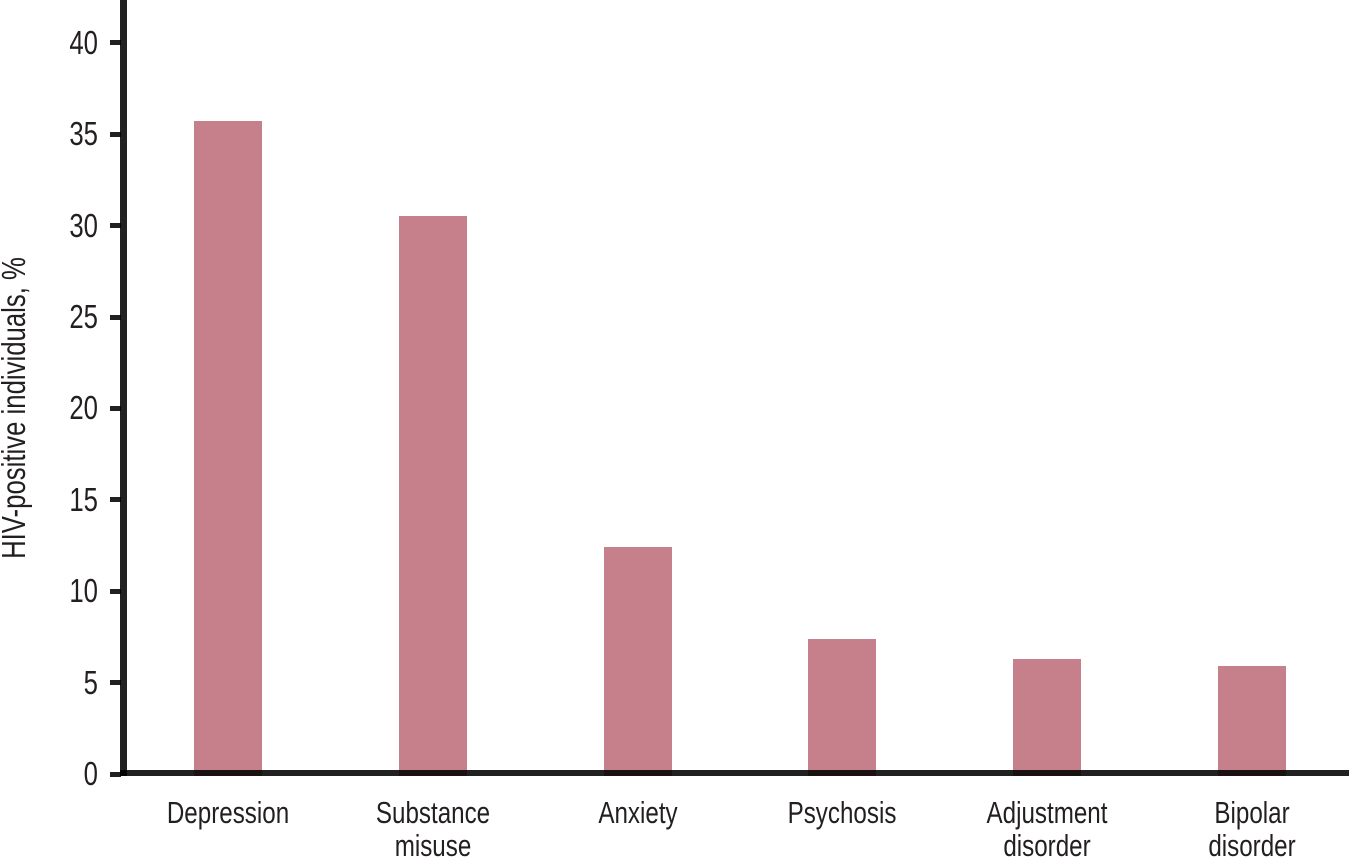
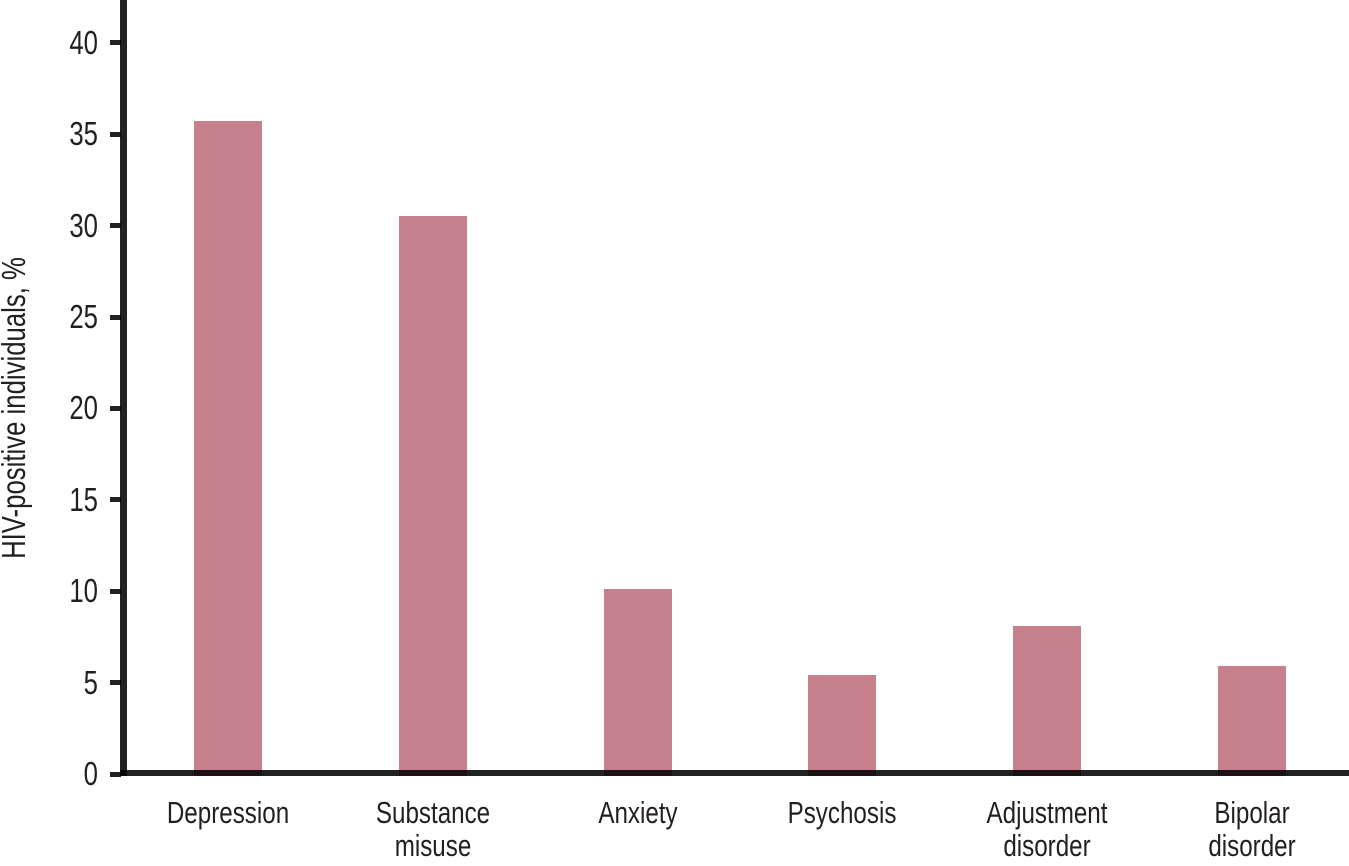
Anxiety: 12.4 -> 10.1
Psychosis: 7.4 -> 5.4
Adjustment disorder: 6.3 -> 8.1
